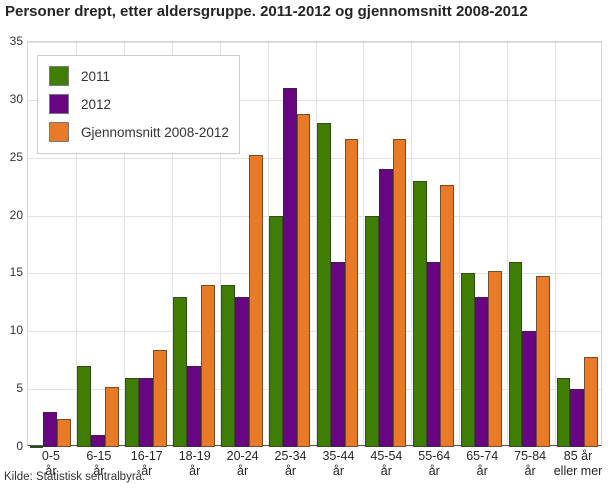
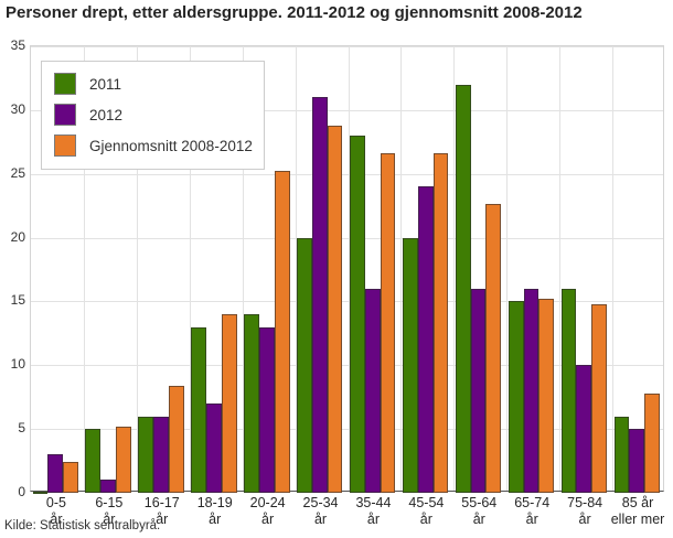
2011/6-15 år: 7 -> 5
2011/55-64 år: 23 -> 32
2012/65-74 år: 13 -> 16
